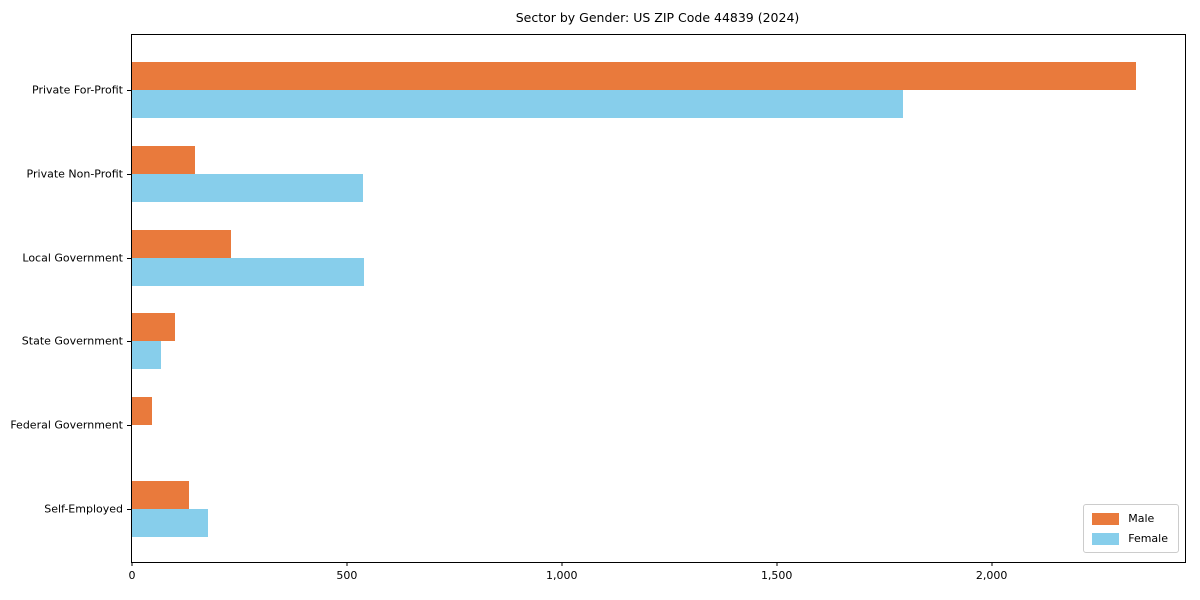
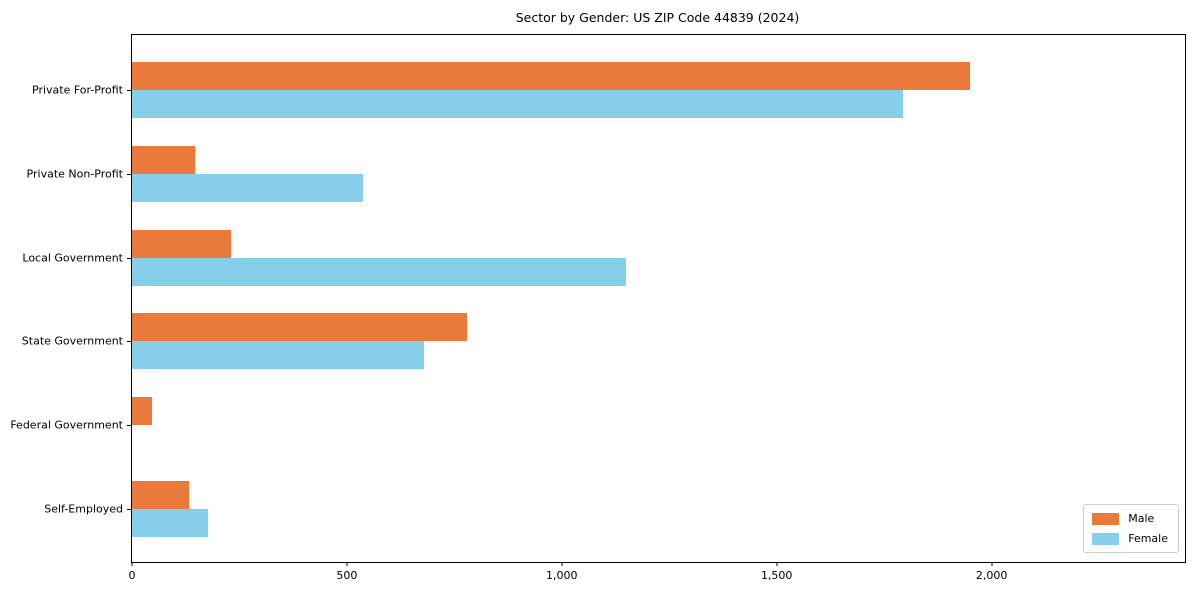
Male/Private For-Profit: 2340 -> 1950
Female/Local Government: 540 -> 1150
Male/State Government: 100 -> 780
Female/State Government: 70 -> 680
